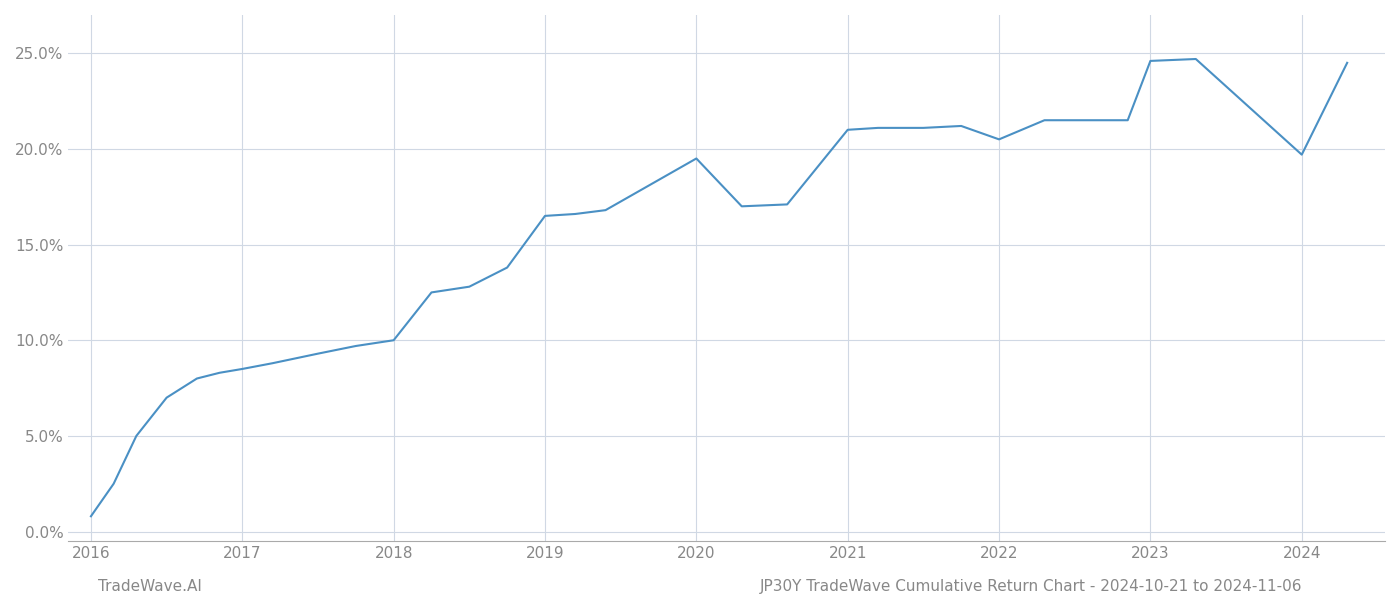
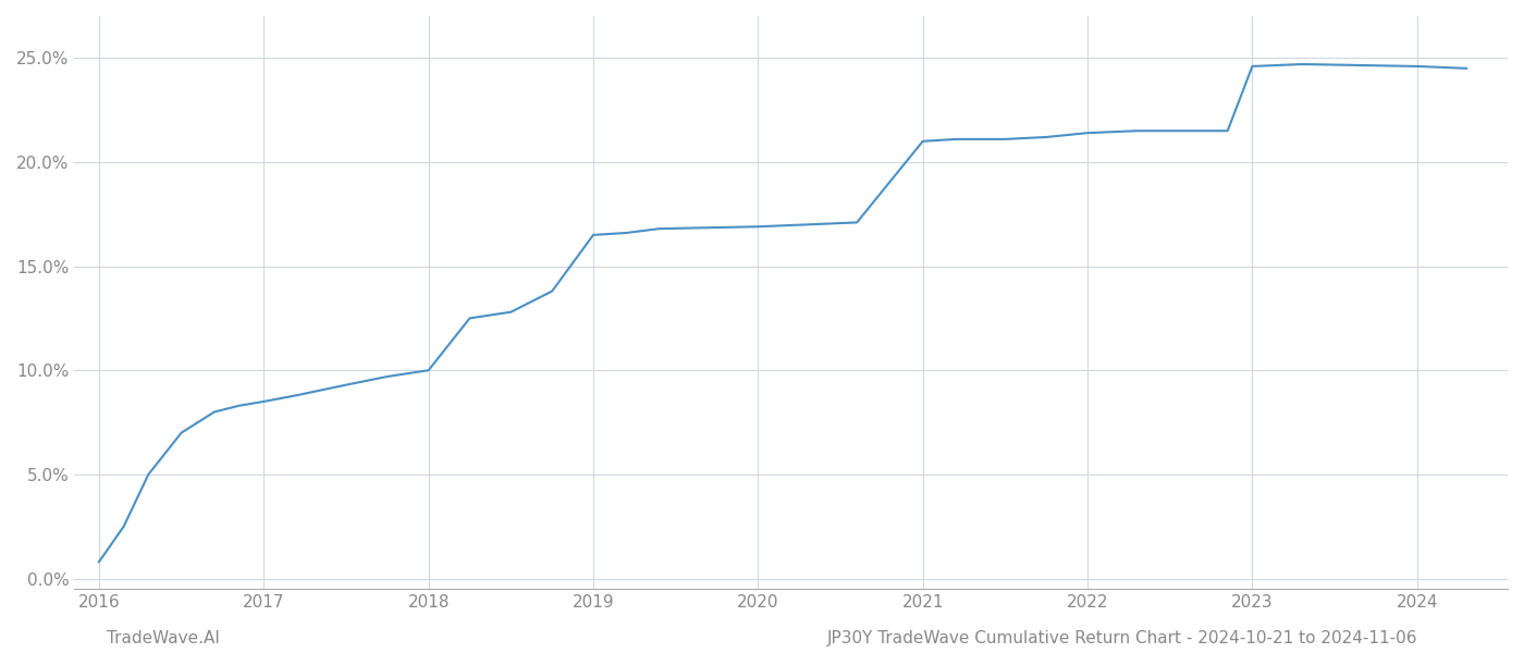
2020: 19.5% -> 16.9%
2022: 20.5% -> 21.4%
2024: 19.7% -> 24.6%
